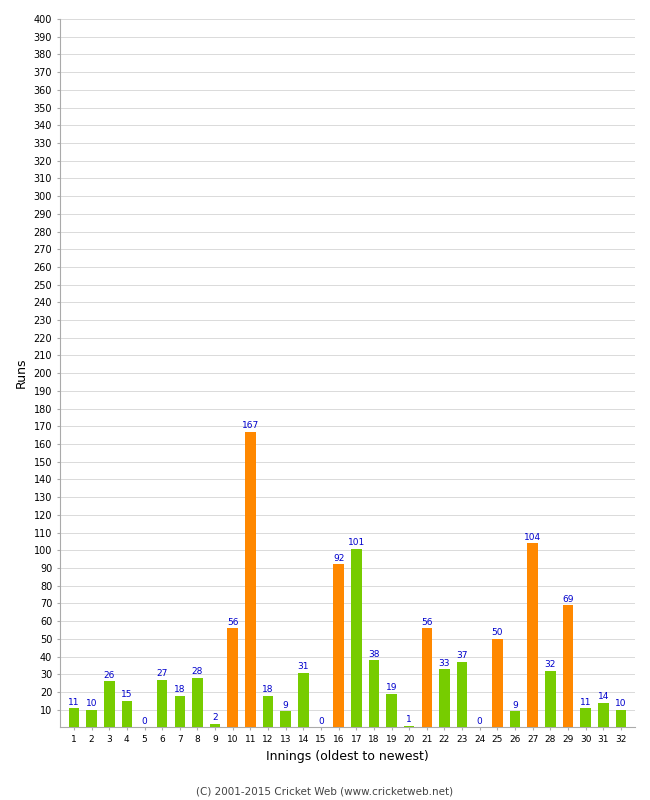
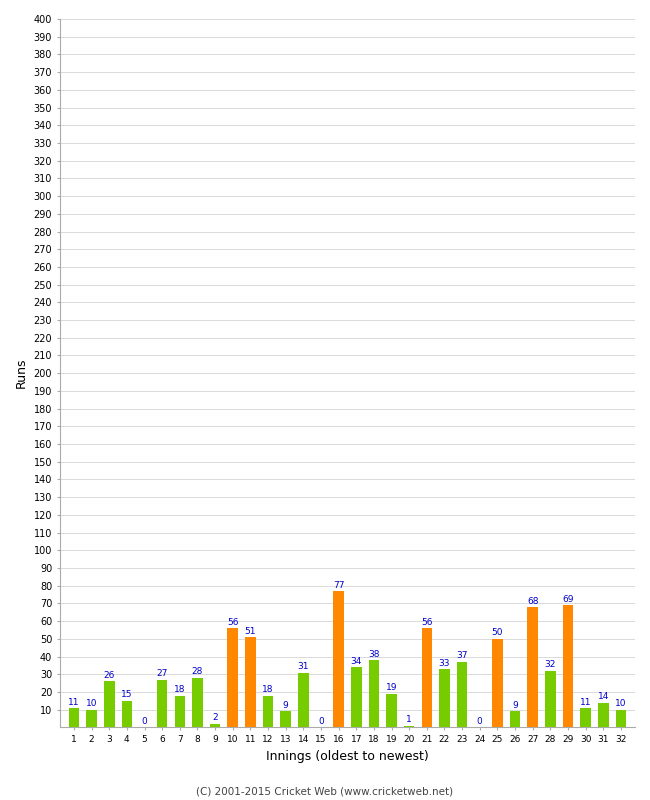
11: 167 -> 51
16: 92 -> 77
17: 101 -> 34
27: 104 -> 68
